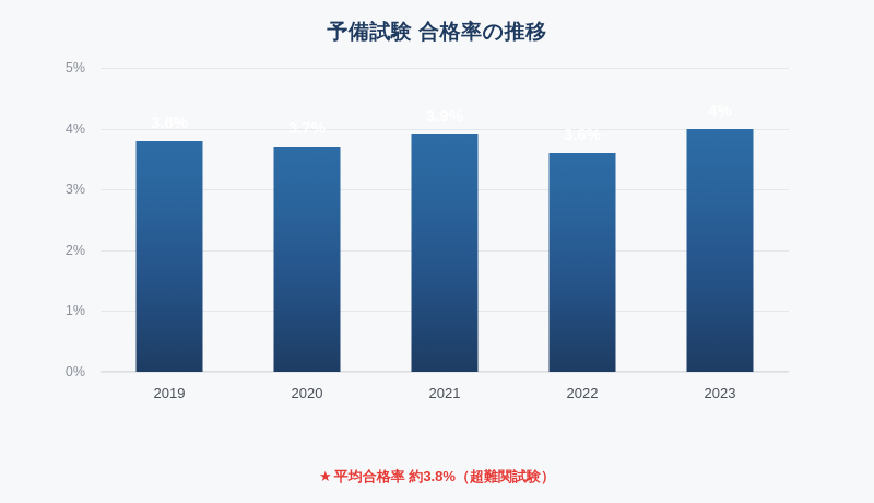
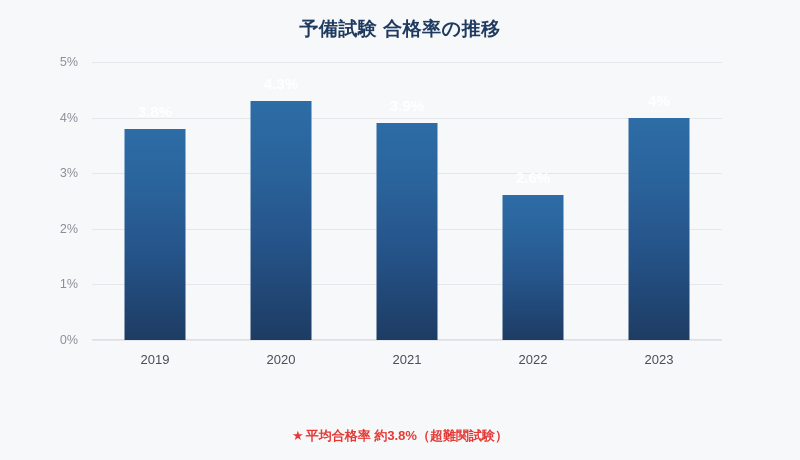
2020: 3.7% -> 4.3%
2022: 3.6% -> 2.6%
